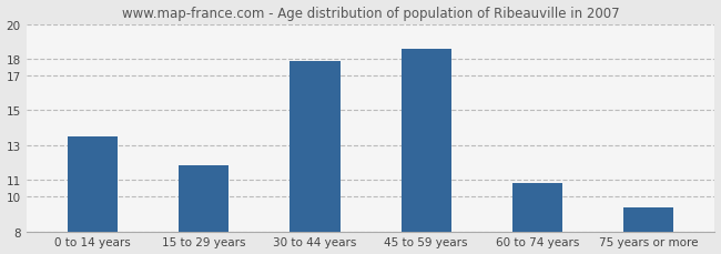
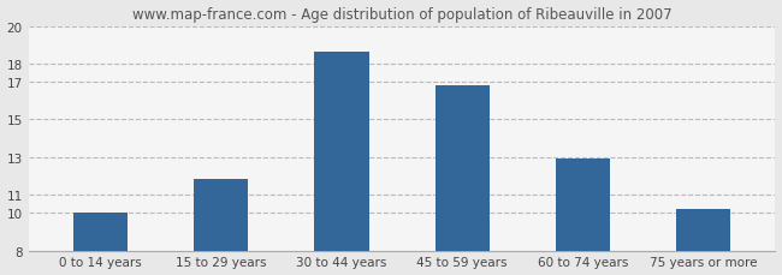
0 to 14 years: 13.5 -> 10.0
30 to 44 years: 17.9 -> 18.6
45 to 59 years: 18.6 -> 16.8
60 to 74 years: 10.8 -> 12.9
75 years or more: 9.4 -> 10.2
